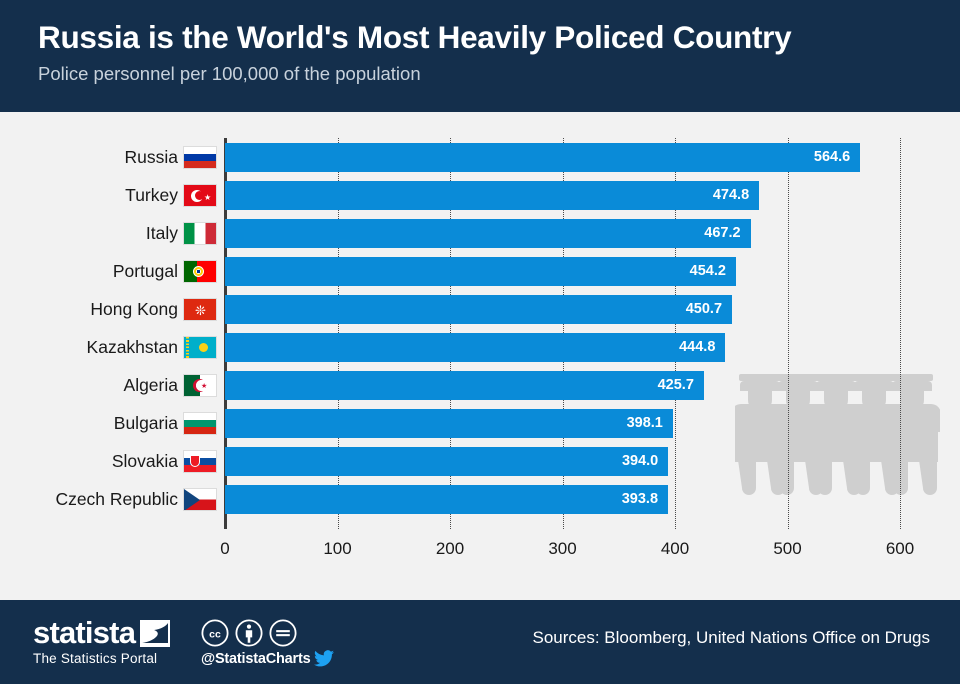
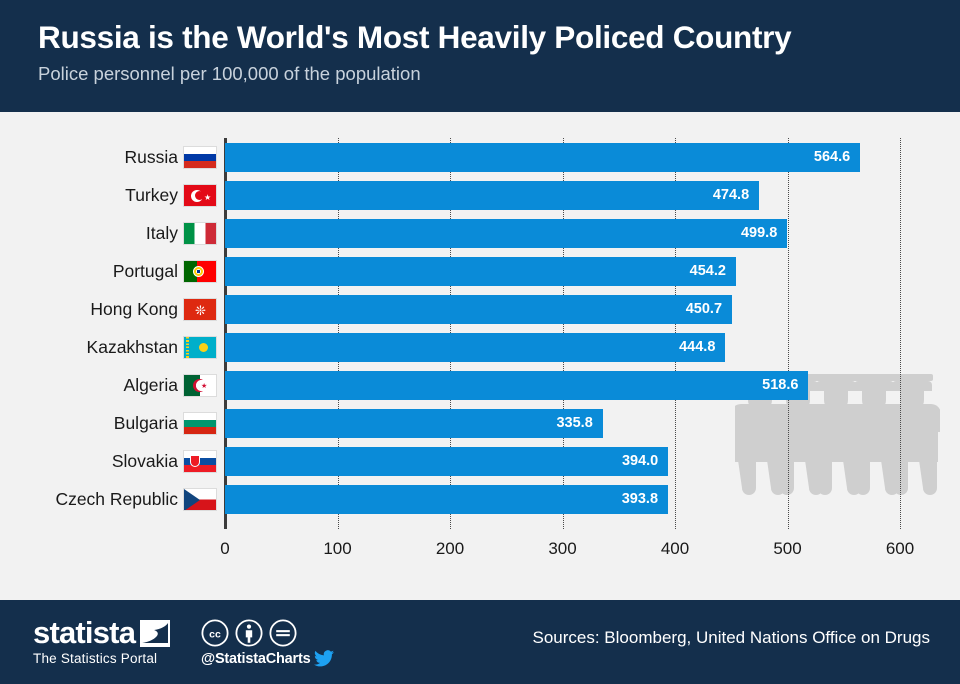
Italy: 467.2 -> 499.8
Algeria: 425.7 -> 518.6
Bulgaria: 398.1 -> 335.8
